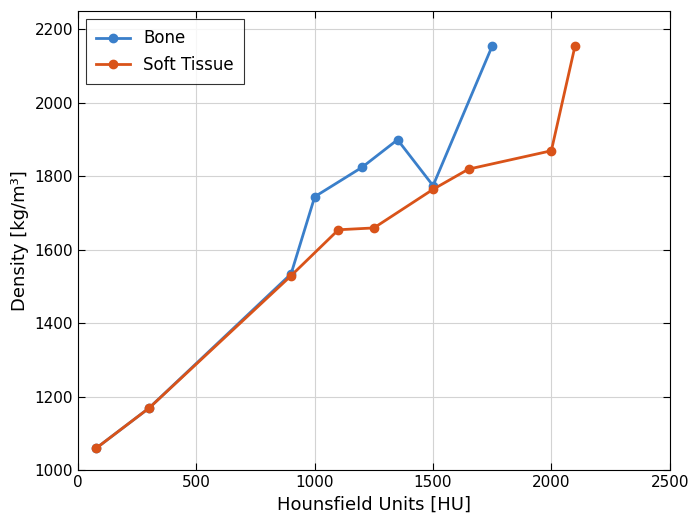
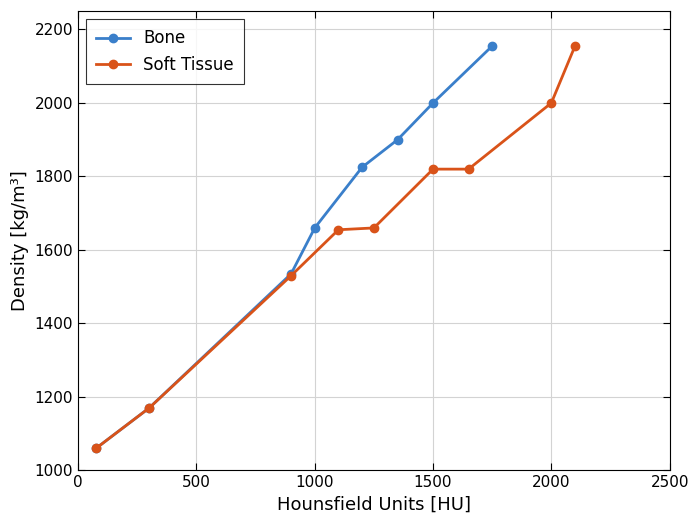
Bone/1000: 1745 -> 1660
Bone/1500: 1775 -> 2000
Soft Tissue/1500: 1765 -> 1820
Soft Tissue/2000: 1870 -> 2000
